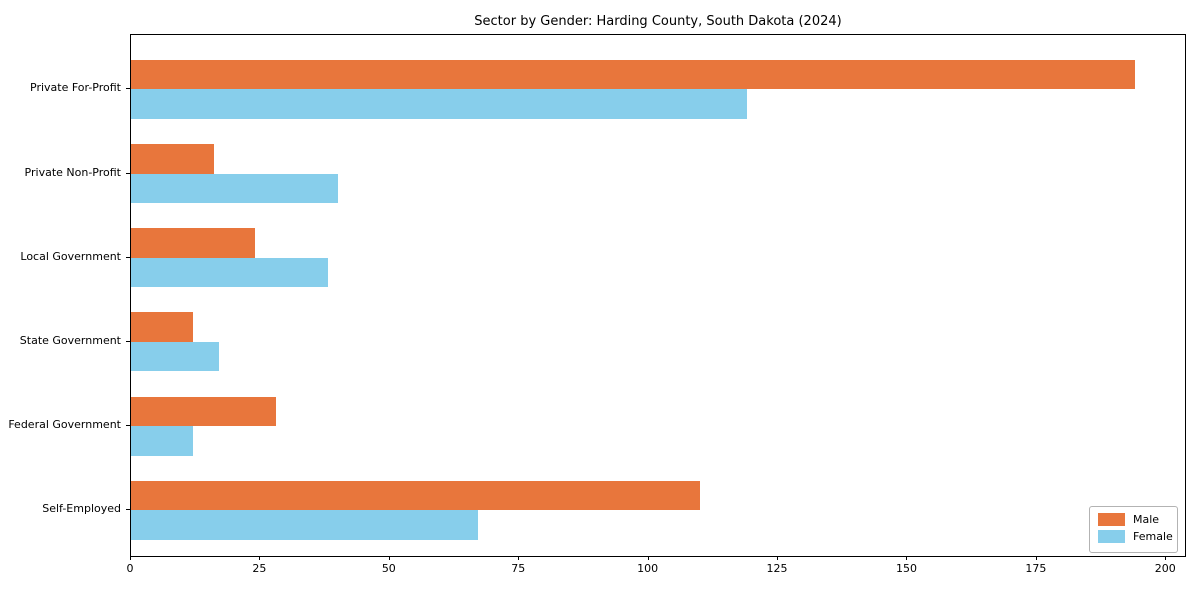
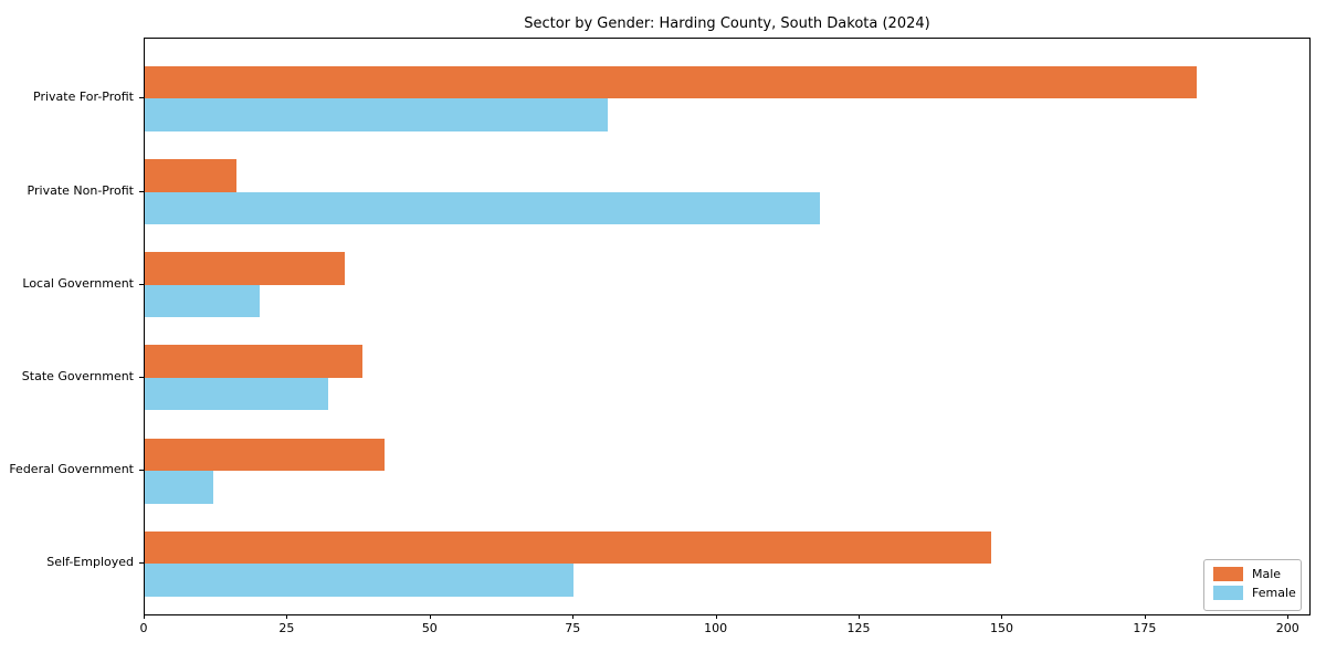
Male/Private For-Profit: 194 -> 184
Female/Private For-Profit: 119 -> 81
Female/Private Non-Profit: 40 -> 118
Male/Local Government: 24 -> 35
Female/Local Government: 38 -> 20
Male/State Government: 12 -> 38
Female/State Government: 17 -> 32
Male/Federal Government: 28 -> 42
Male/Self-Employed: 110 -> 148
Female/Self-Employed: 67 -> 75
